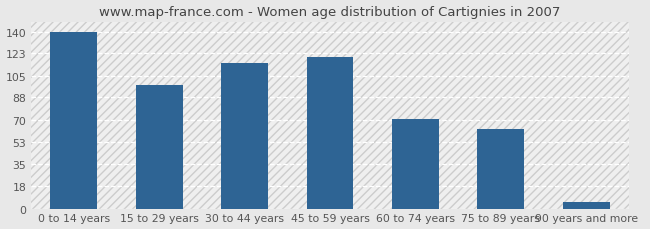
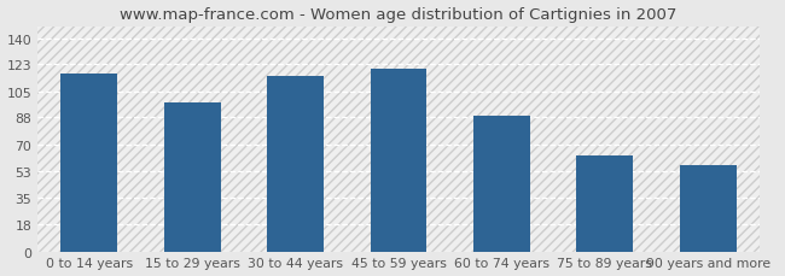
0 to 14 years: 140 -> 117
60 to 74 years: 71 -> 89
90 years and more: 5 -> 57
